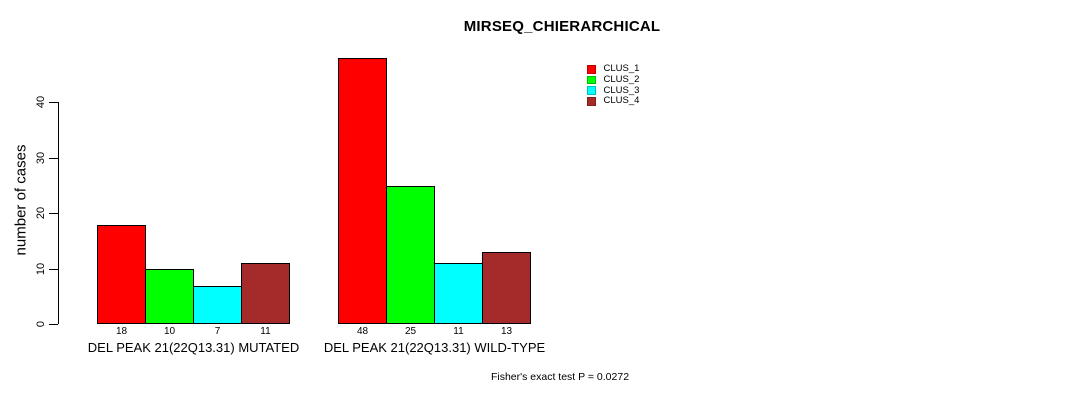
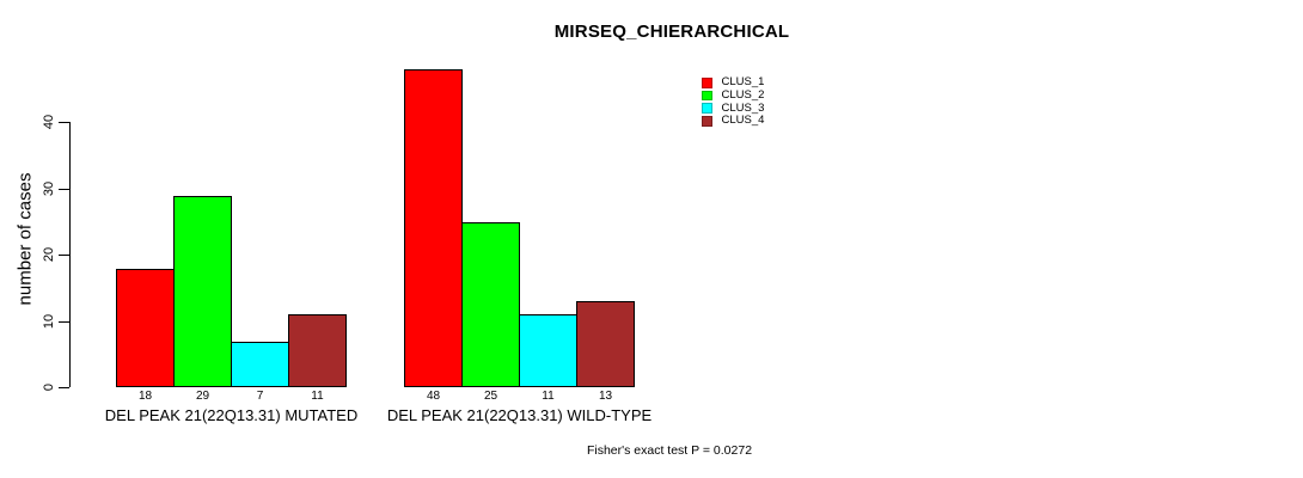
CLUS_2/DEL PEAK 21(22Q13.31) MUTATED: 10 -> 29
